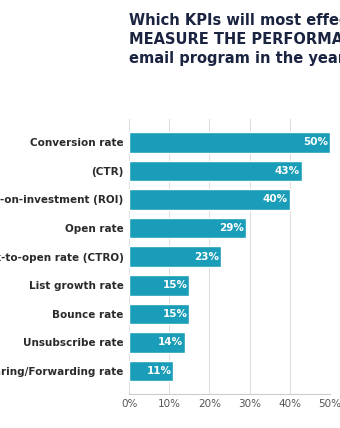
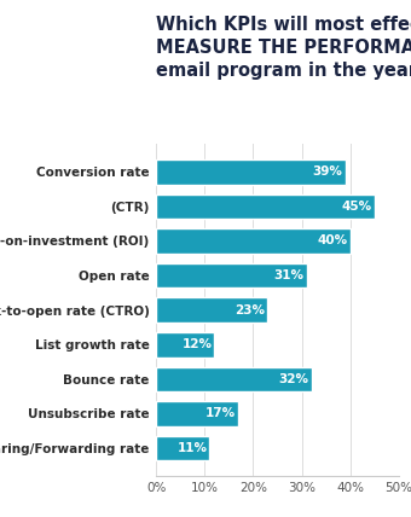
Conversion rate: 50% -> 39%
(CTR): 43% -> 45%
Open rate: 29% -> 31%
List growth rate: 15% -> 12%
Bounce rate: 15% -> 32%
Unsubscribe rate: 14% -> 17%
